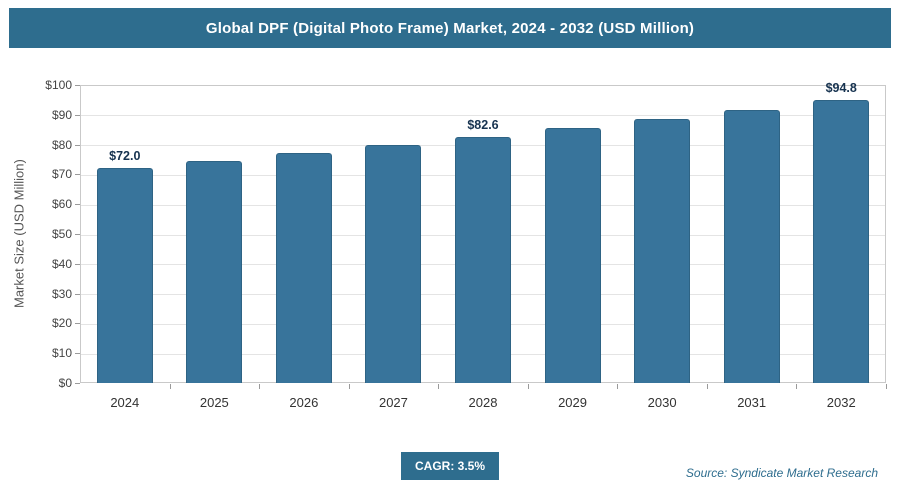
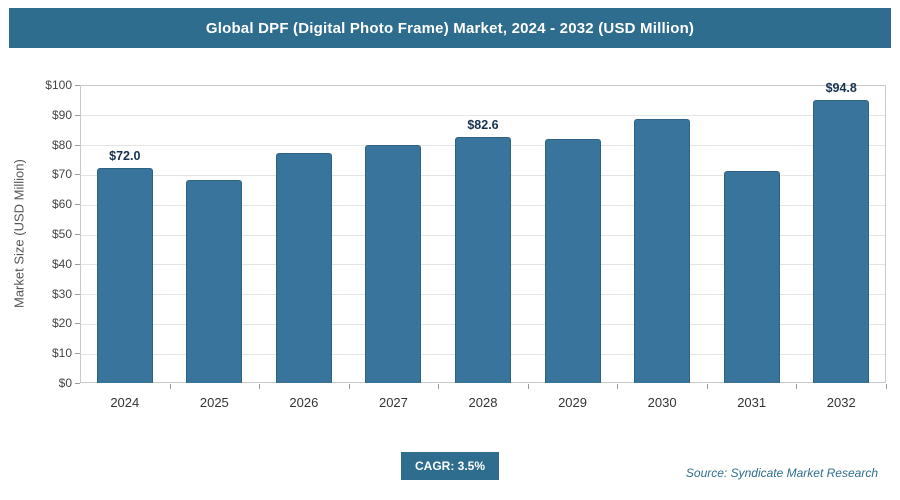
2025: $74 -> $68
2029: $86 -> $82
2031: $92 -> $71
